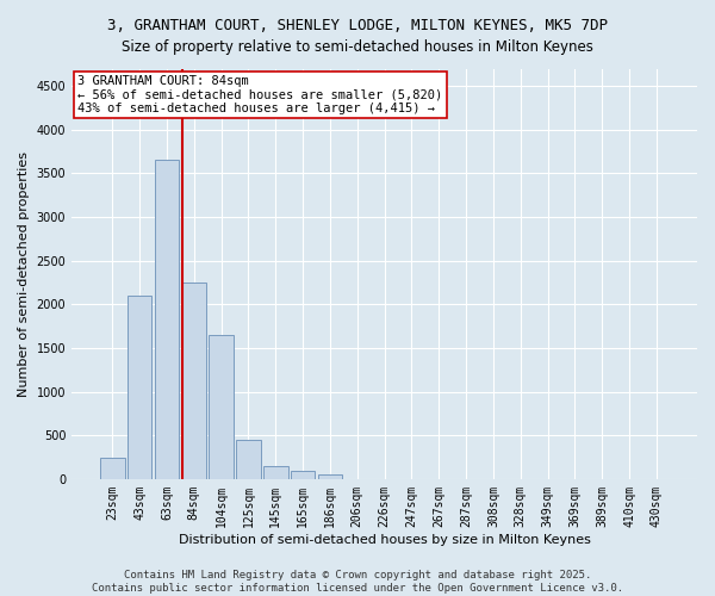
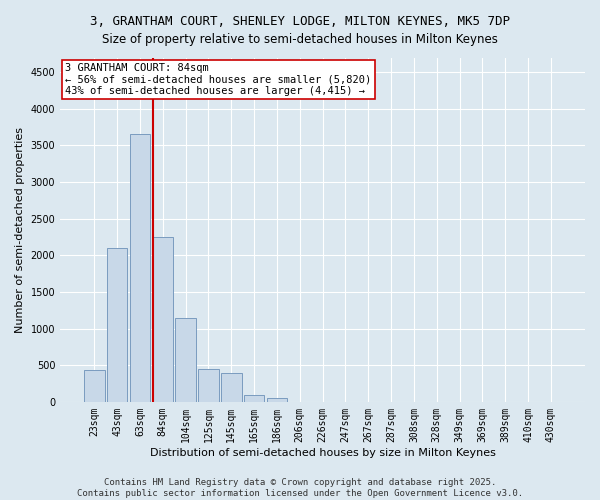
23sqm: 250 -> 440
104sqm: 1650 -> 1140
145sqm: 150 -> 400
